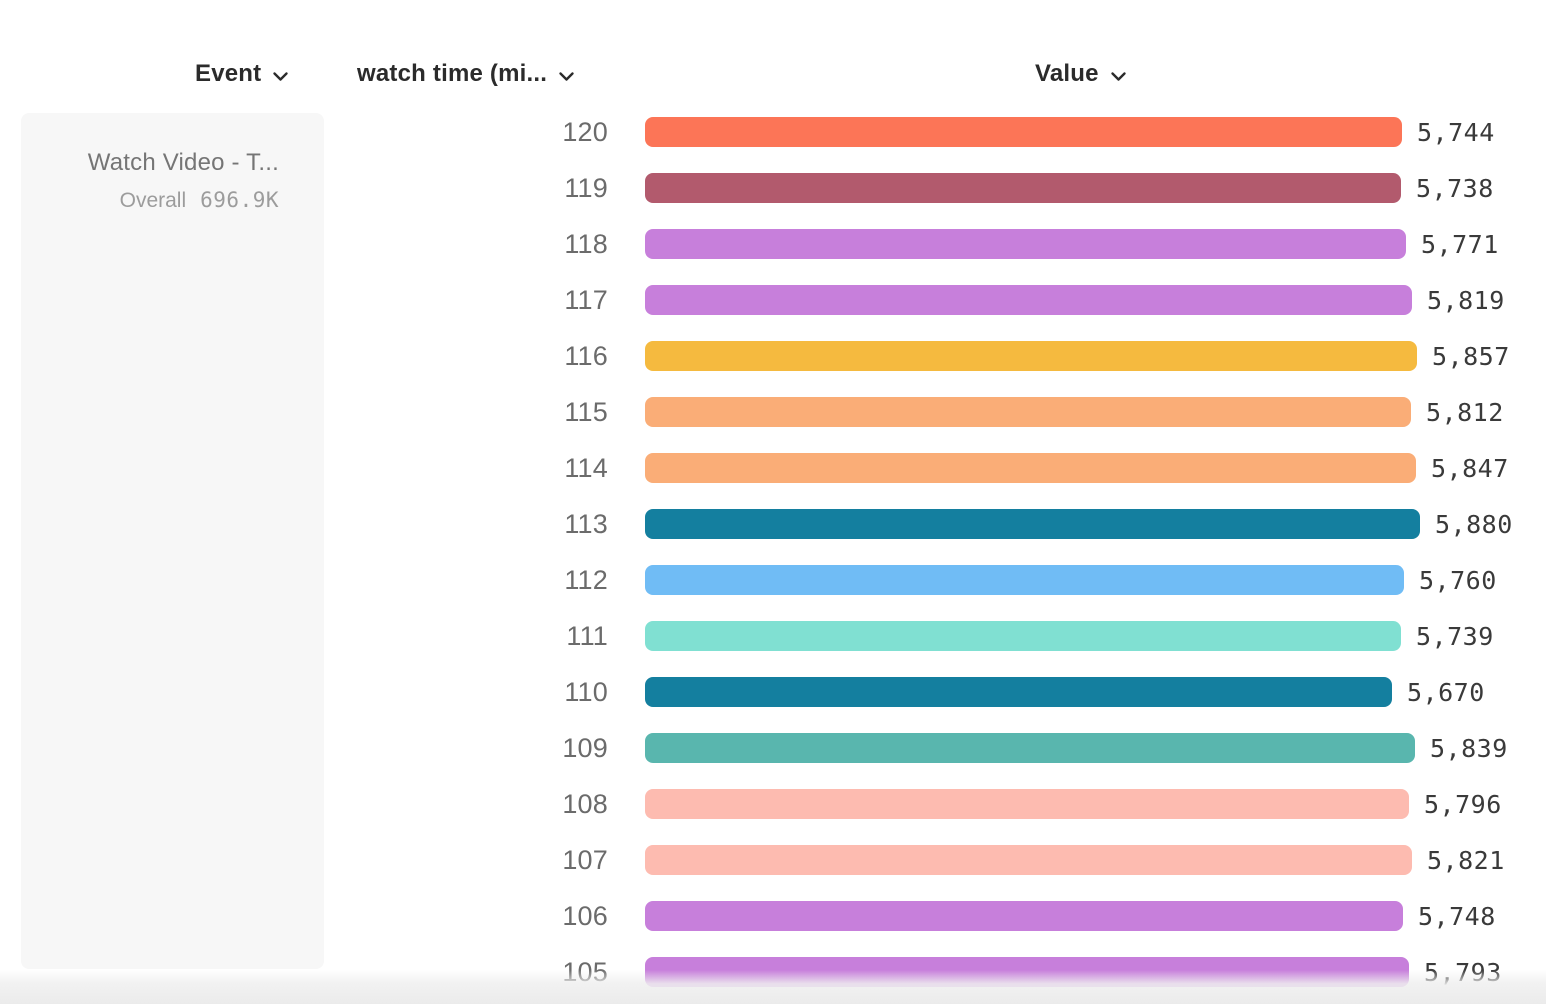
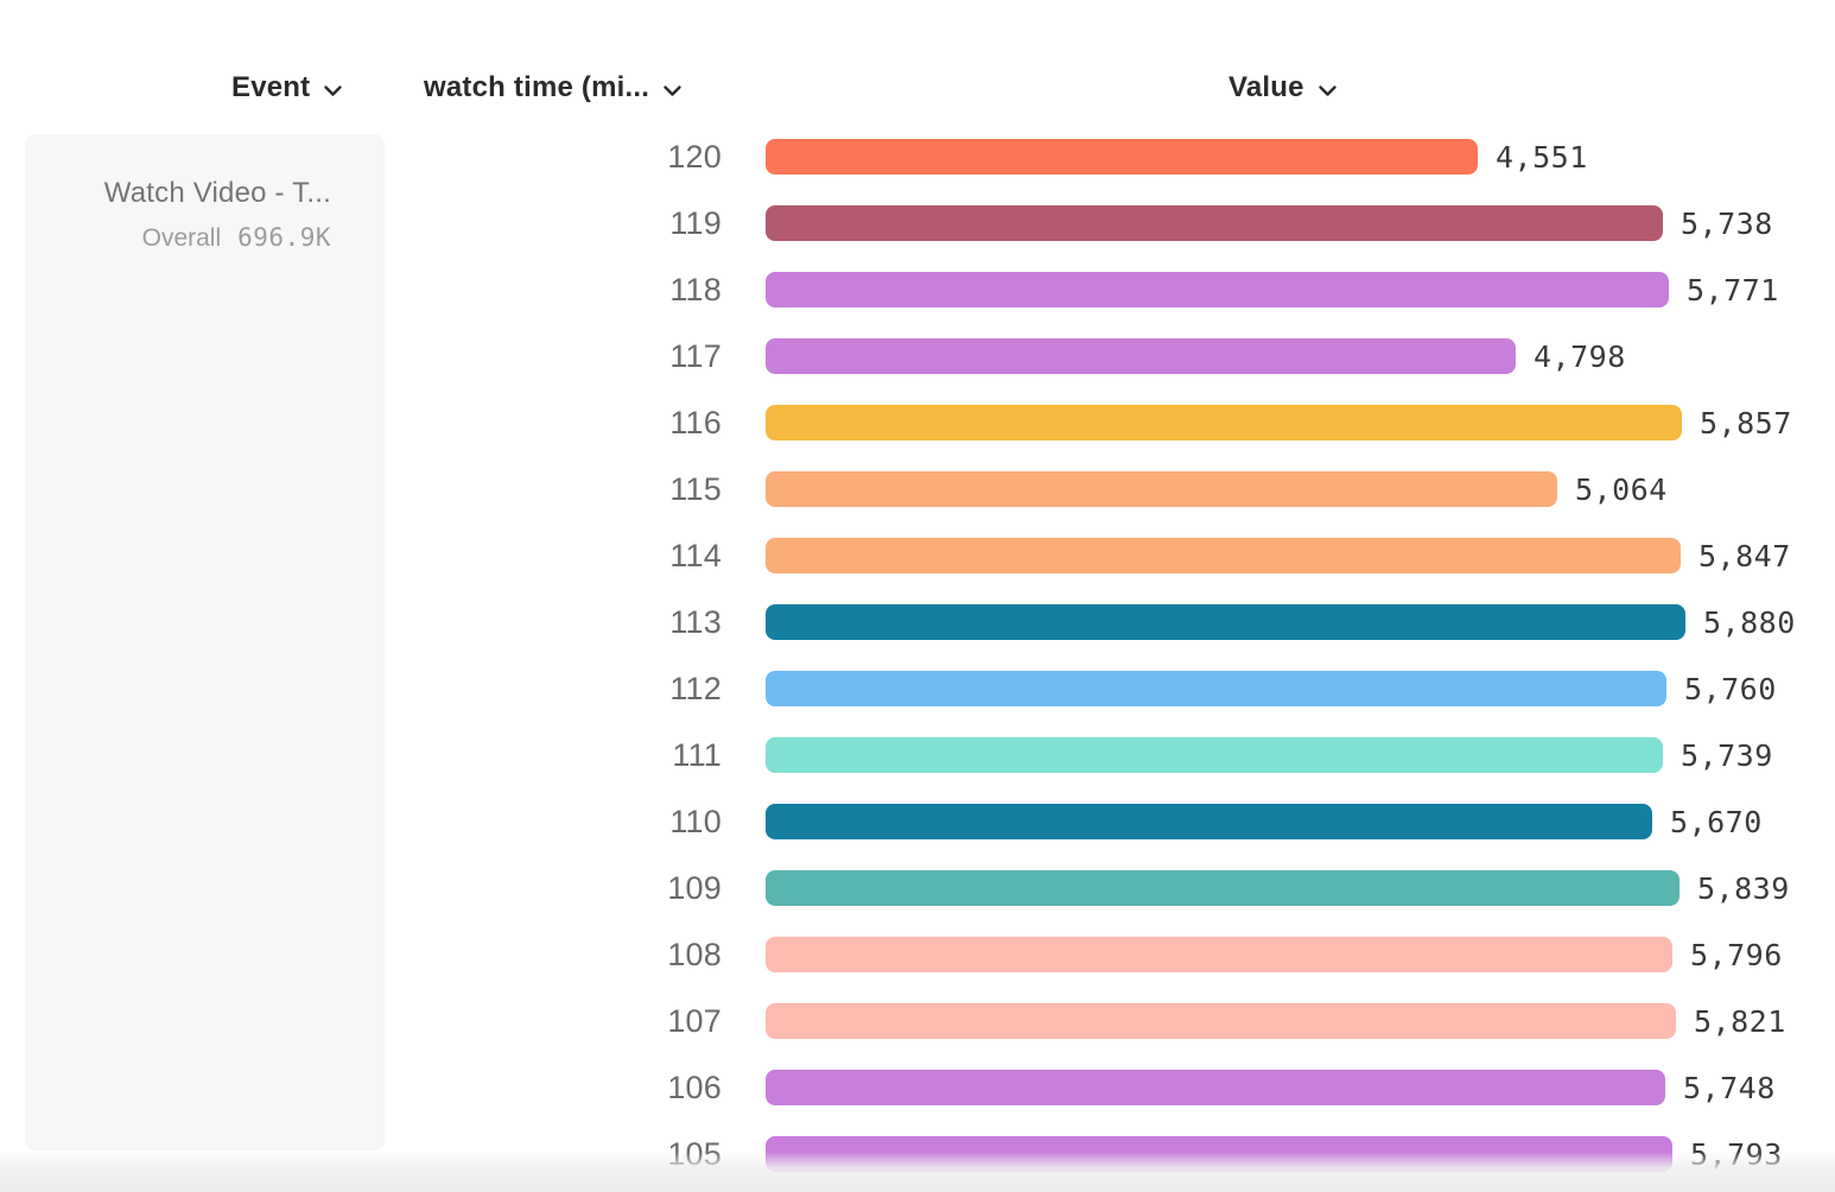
120: 5,744 -> 4,551
117: 5,819 -> 4,798
115: 5,812 -> 5,064
